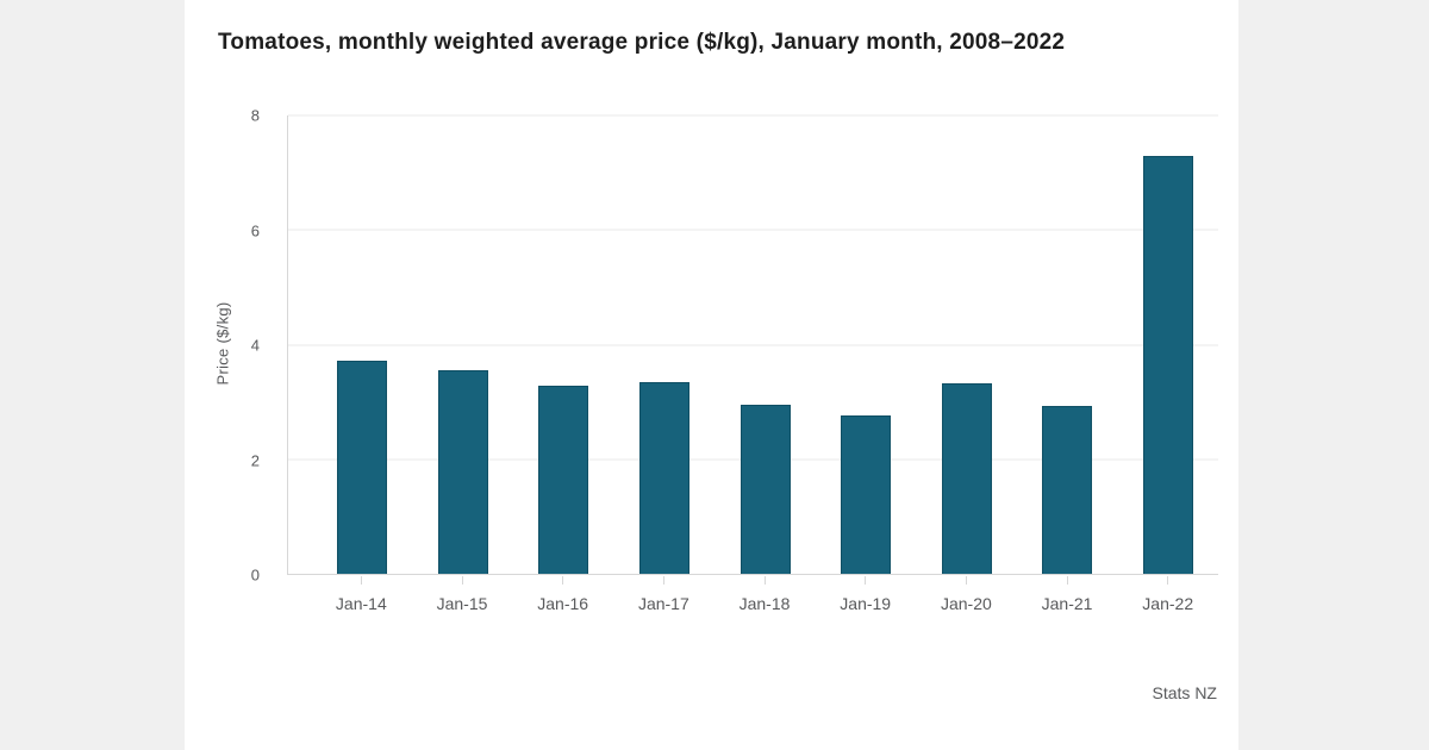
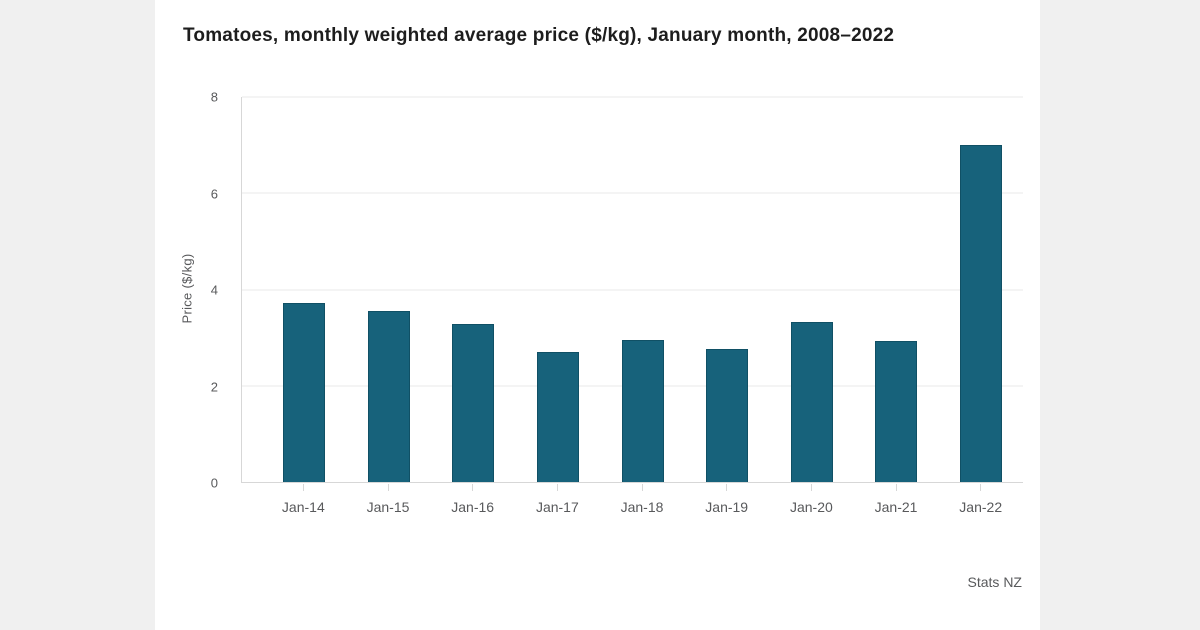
Jan-17: 3.4 -> 2.7
Jan-22: 7.3 -> 7.0
